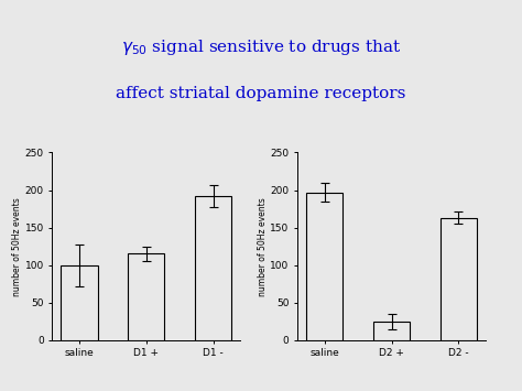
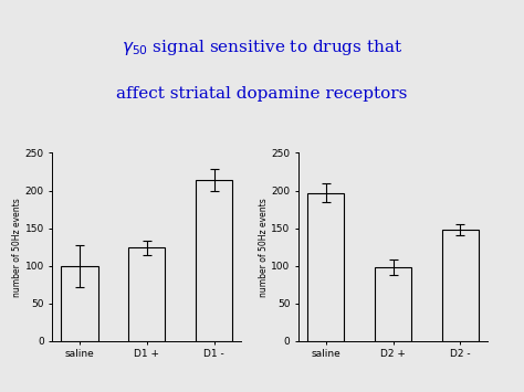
D1 +: 115 -> 124
D1 -: 192 -> 214
D2 +: 25 -> 98
D2 -: 163 -> 148
